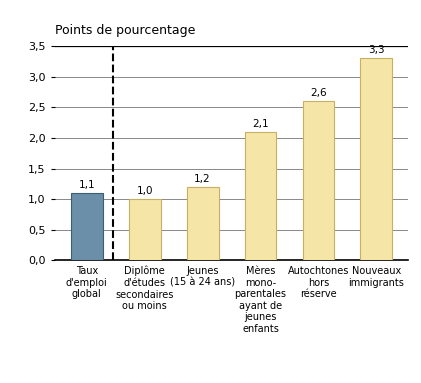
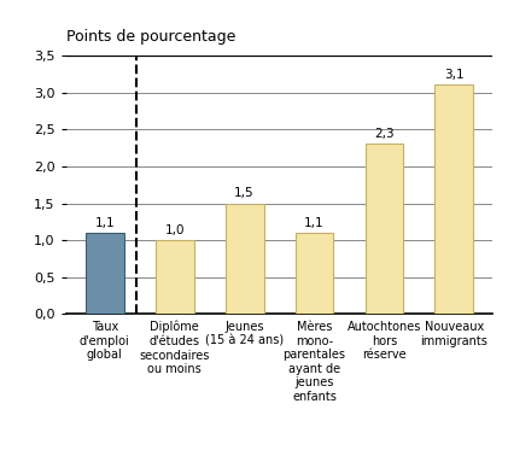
Jeunes (15 à 24 ans): 1,2 -> 1,5
Mères mono- parentales ayant de jeunes enfants: 2,1 -> 1,1
Autochtones hors réserve: 2,6 -> 2,3
Nouveaux immigrants: 3,3 -> 3,1
